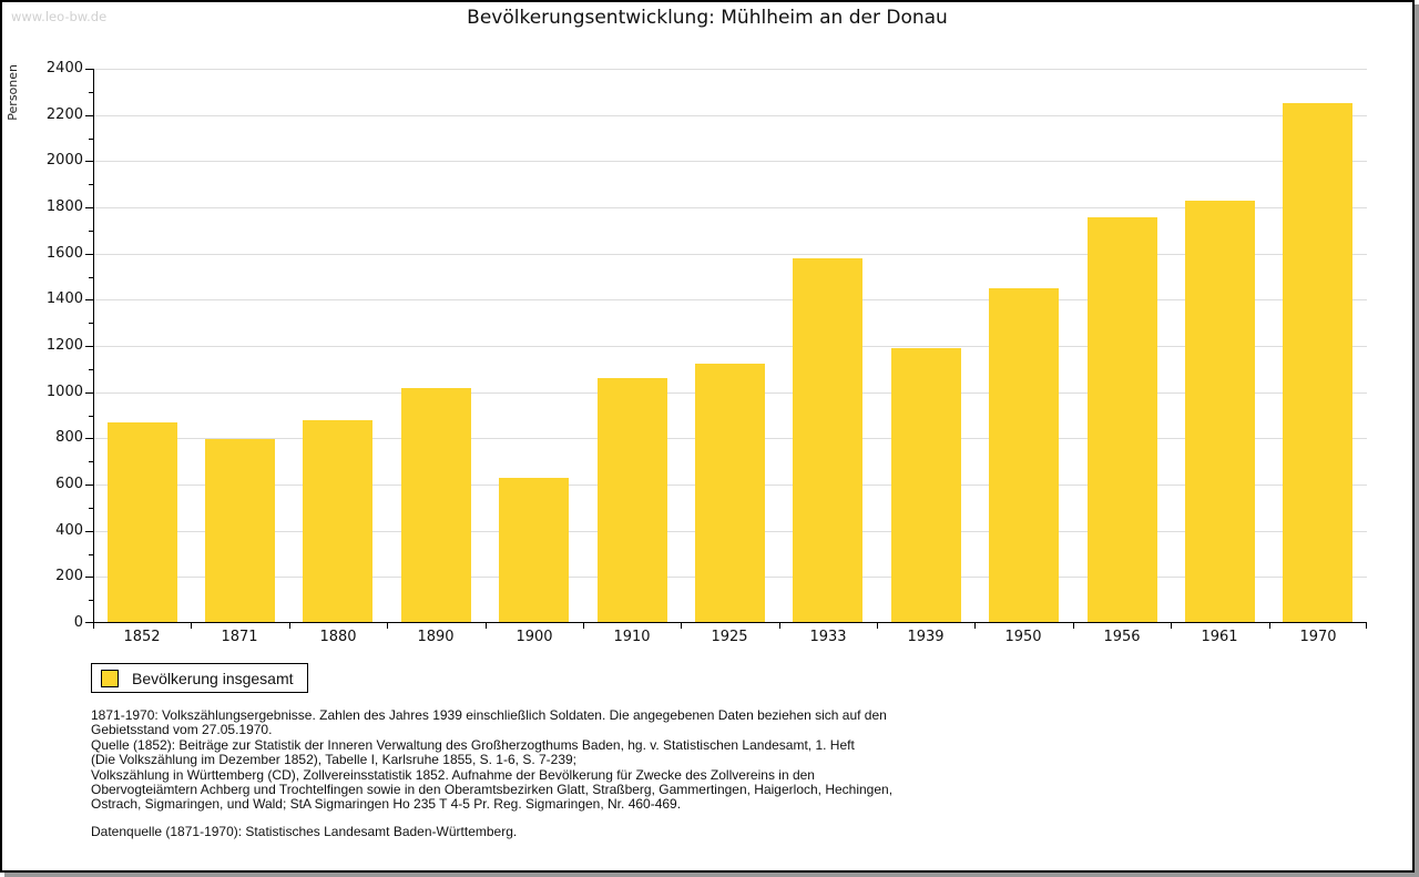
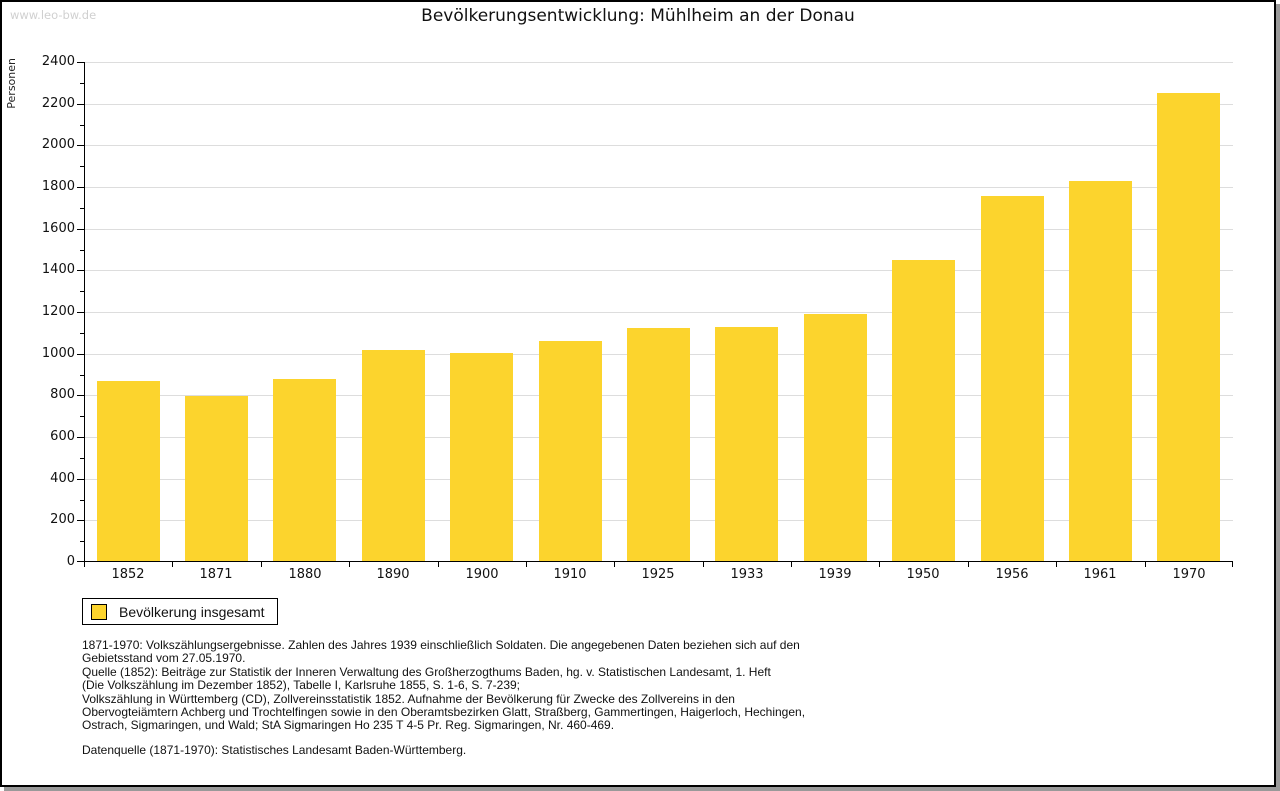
1900: 630 -> 1000
1933: 1580 -> 1130
